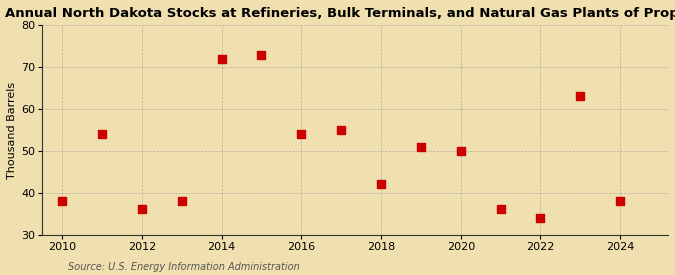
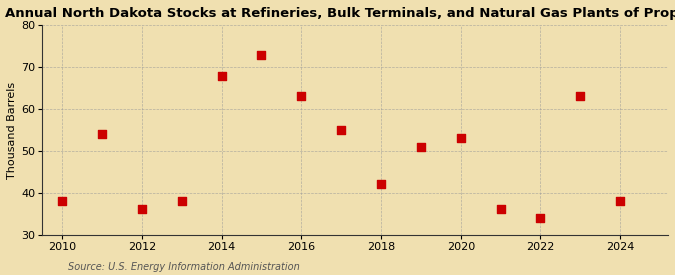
2014: 72 -> 68
2016: 54 -> 63
2020: 50 -> 53
